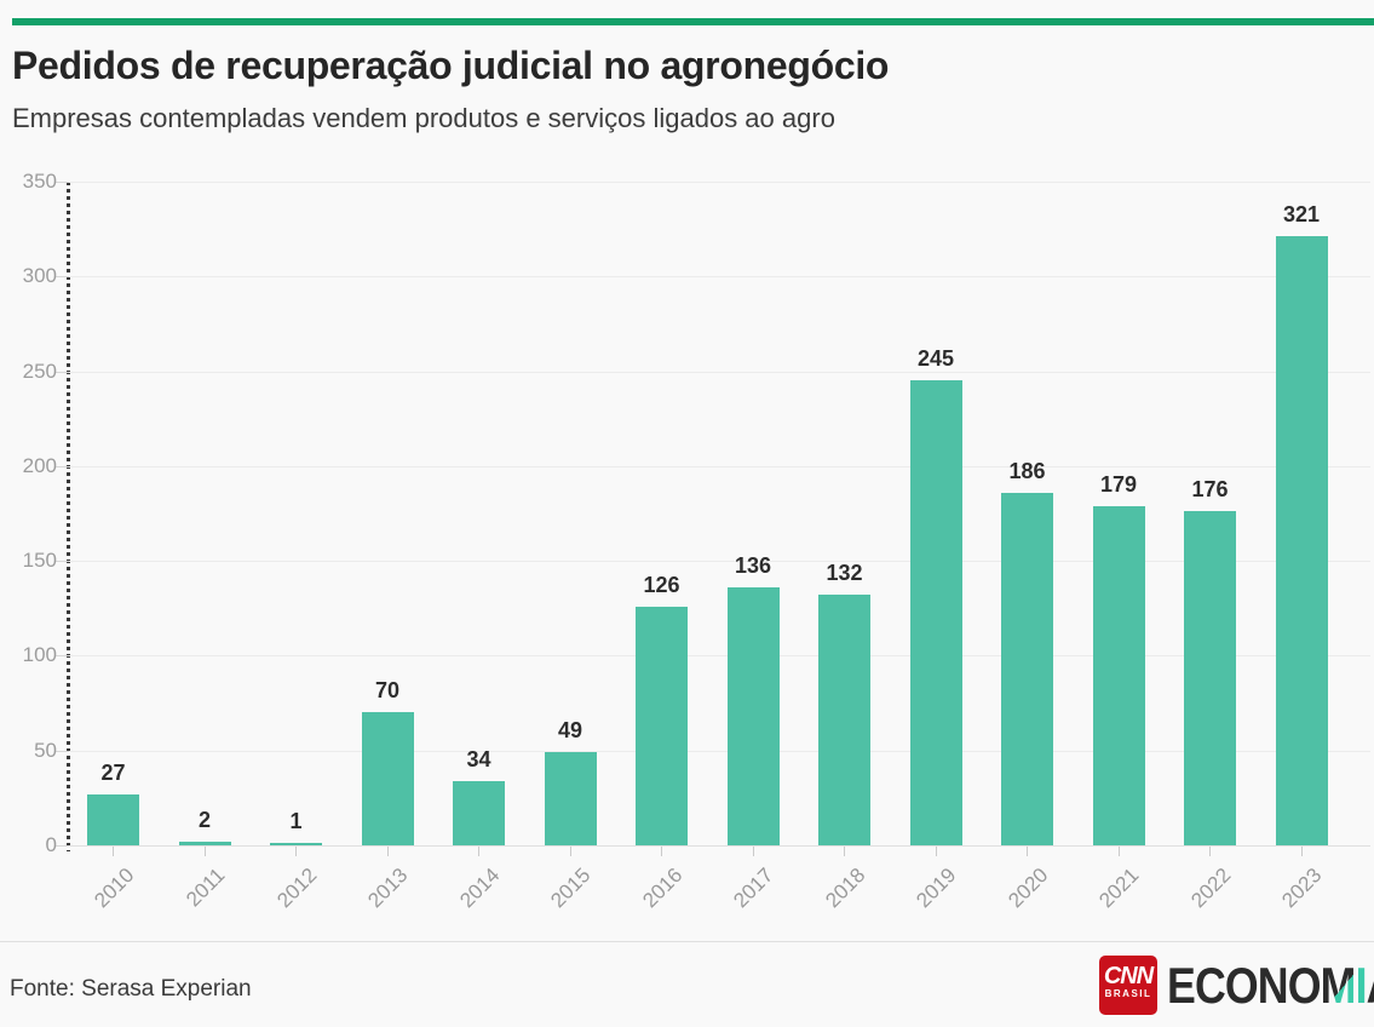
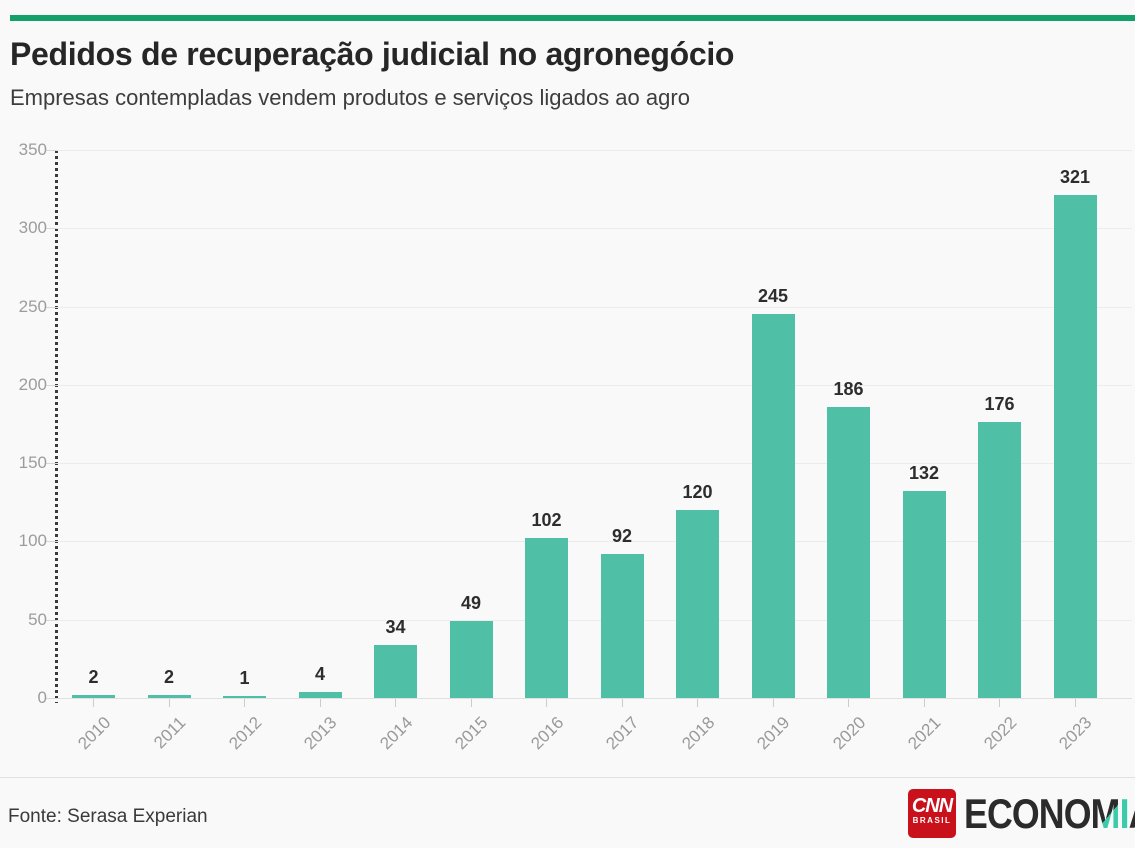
2010: 27 -> 2
2013: 70 -> 4
2016: 126 -> 102
2017: 136 -> 92
2018: 132 -> 120
2021: 179 -> 132
